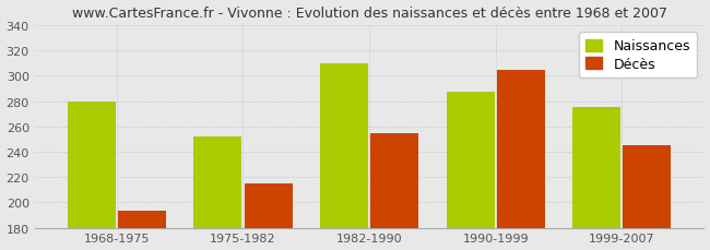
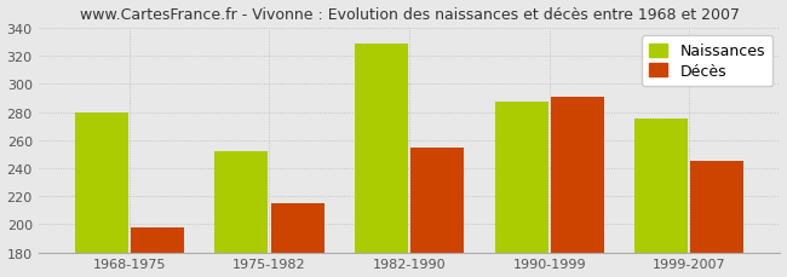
Décès/1968-1975: 193 -> 198
Naissances/1982-1990: 310 -> 329
Décès/1990-1999: 305 -> 291
